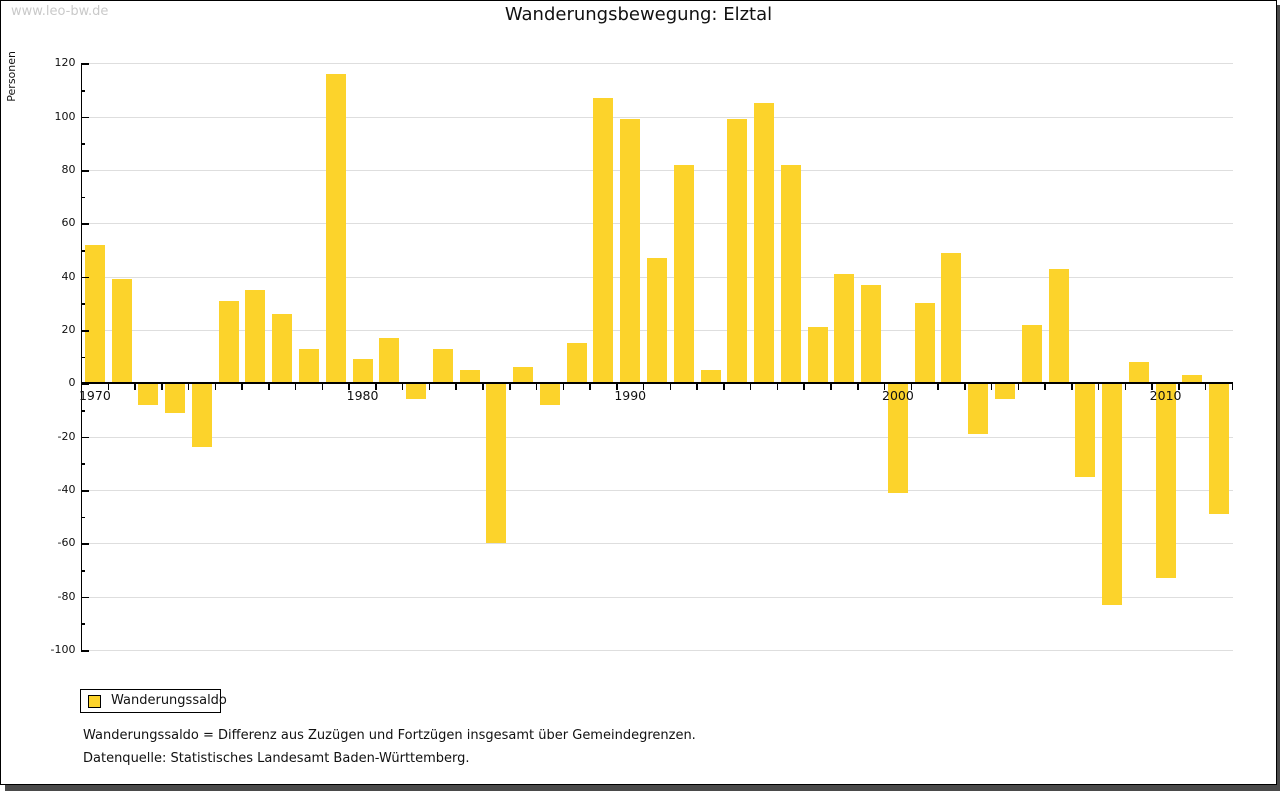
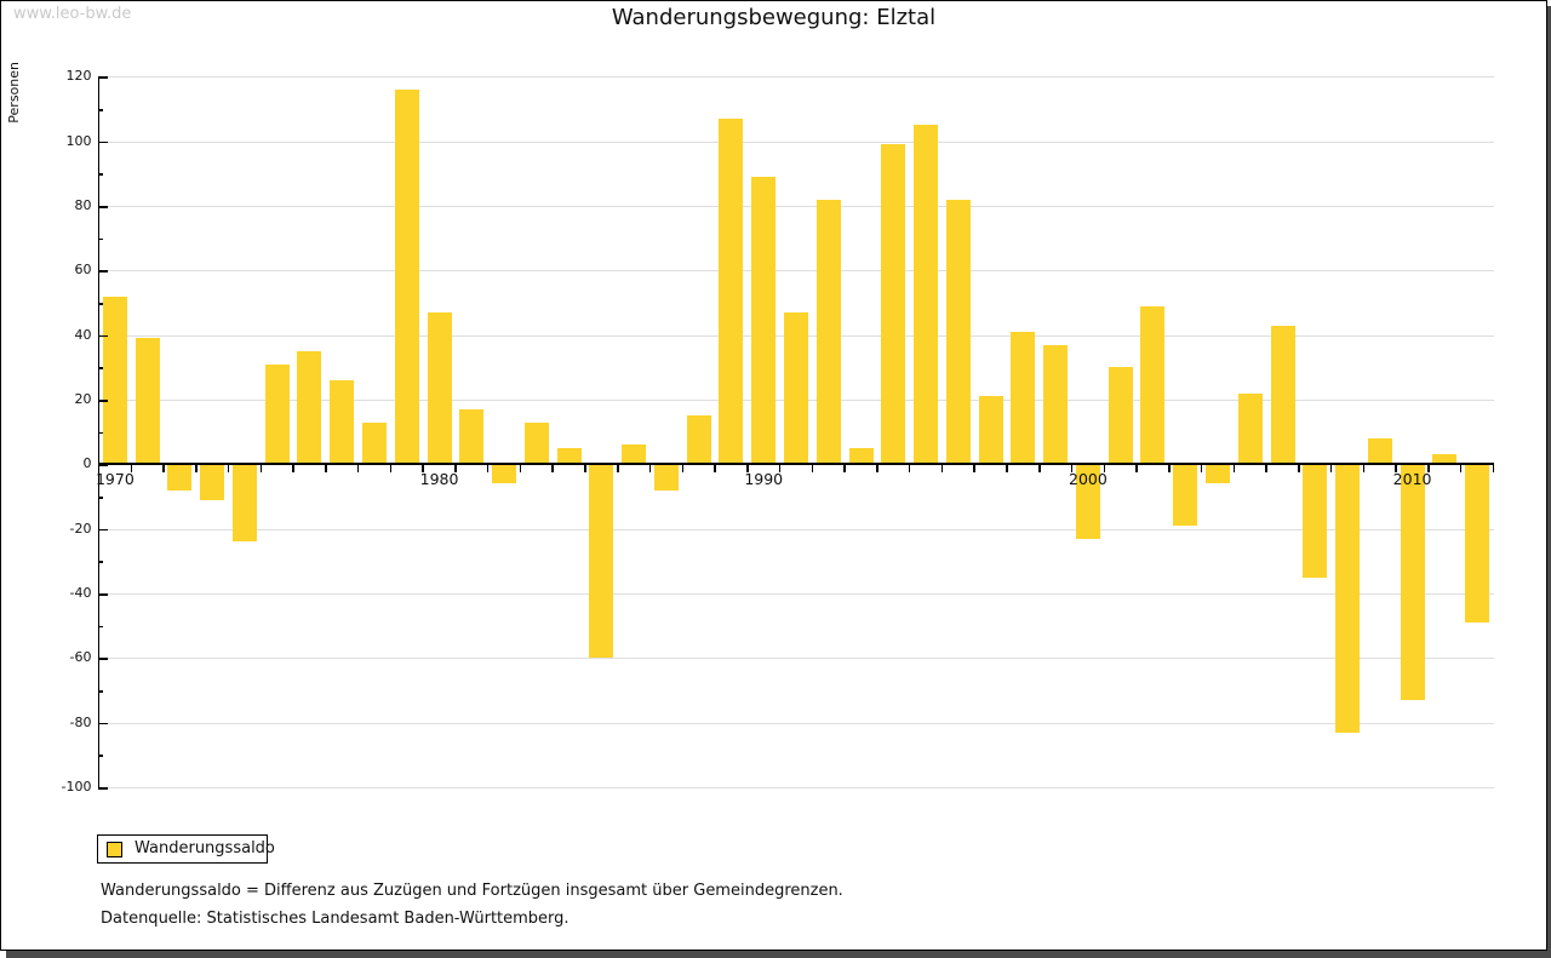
1980: 9 -> 47
1990: 99 -> 89
2000: -41 -> -23
